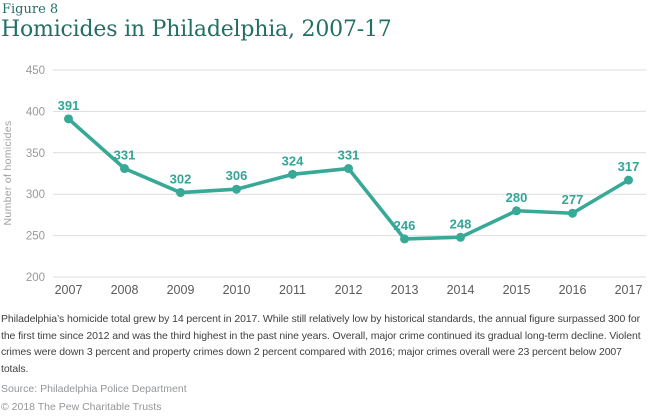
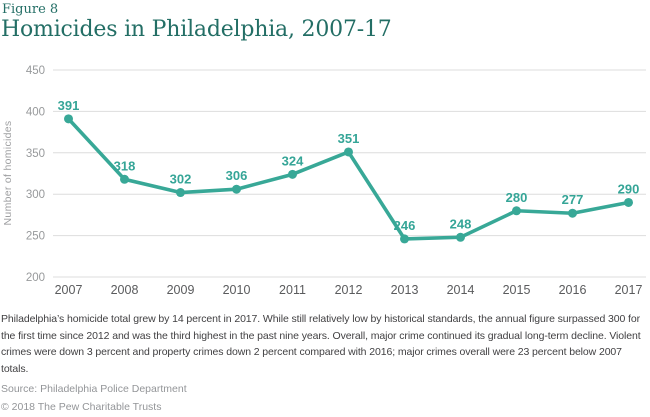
2008: 331 -> 318
2012: 331 -> 351
2017: 317 -> 290
